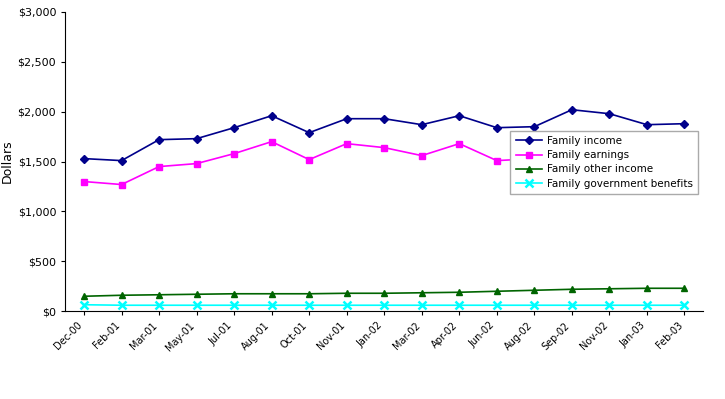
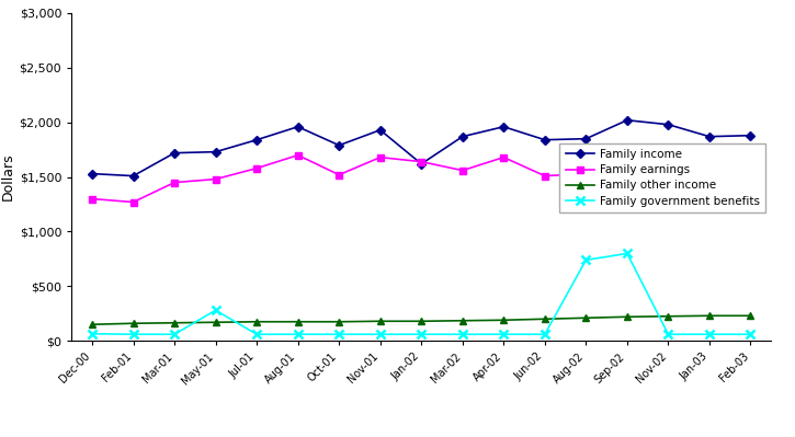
Family government benefits/May-01: $60 -> $280
Family income/Jan-02: $1,930 -> $1,620
Family government benefits/Aug-02: $60 -> $740
Family government benefits/Sep-02: $60 -> $800
